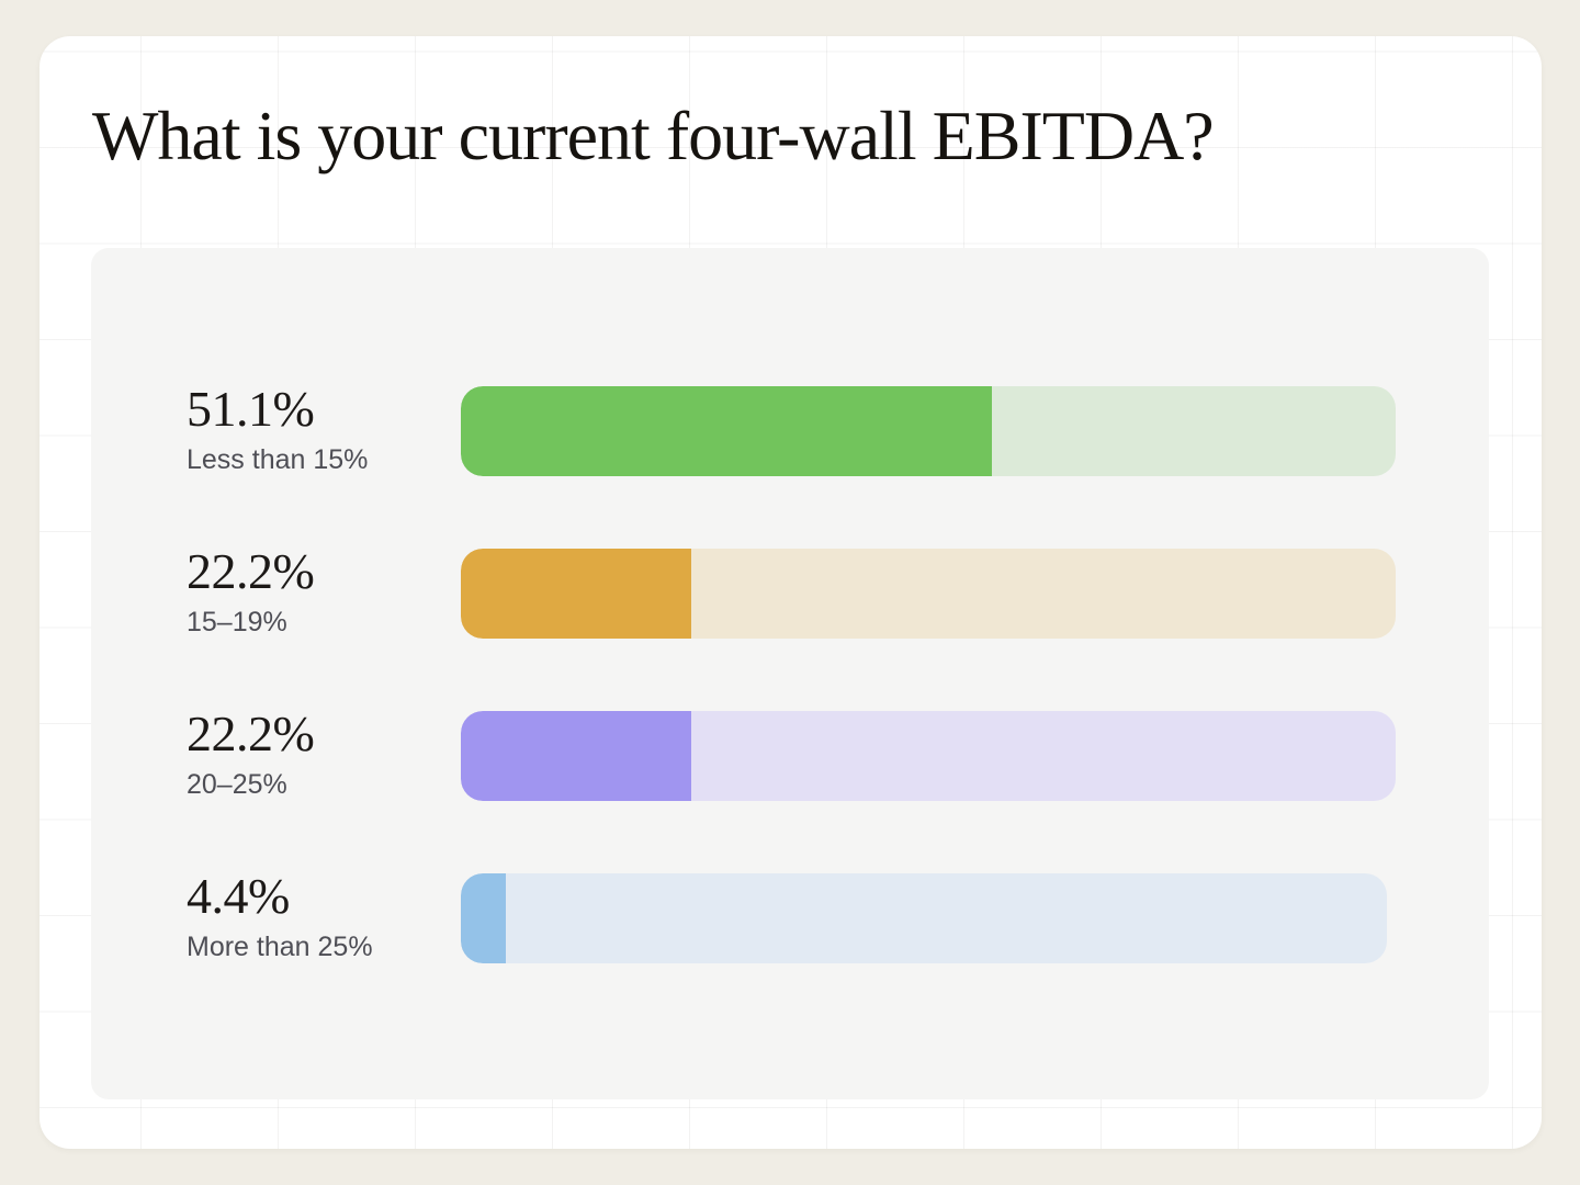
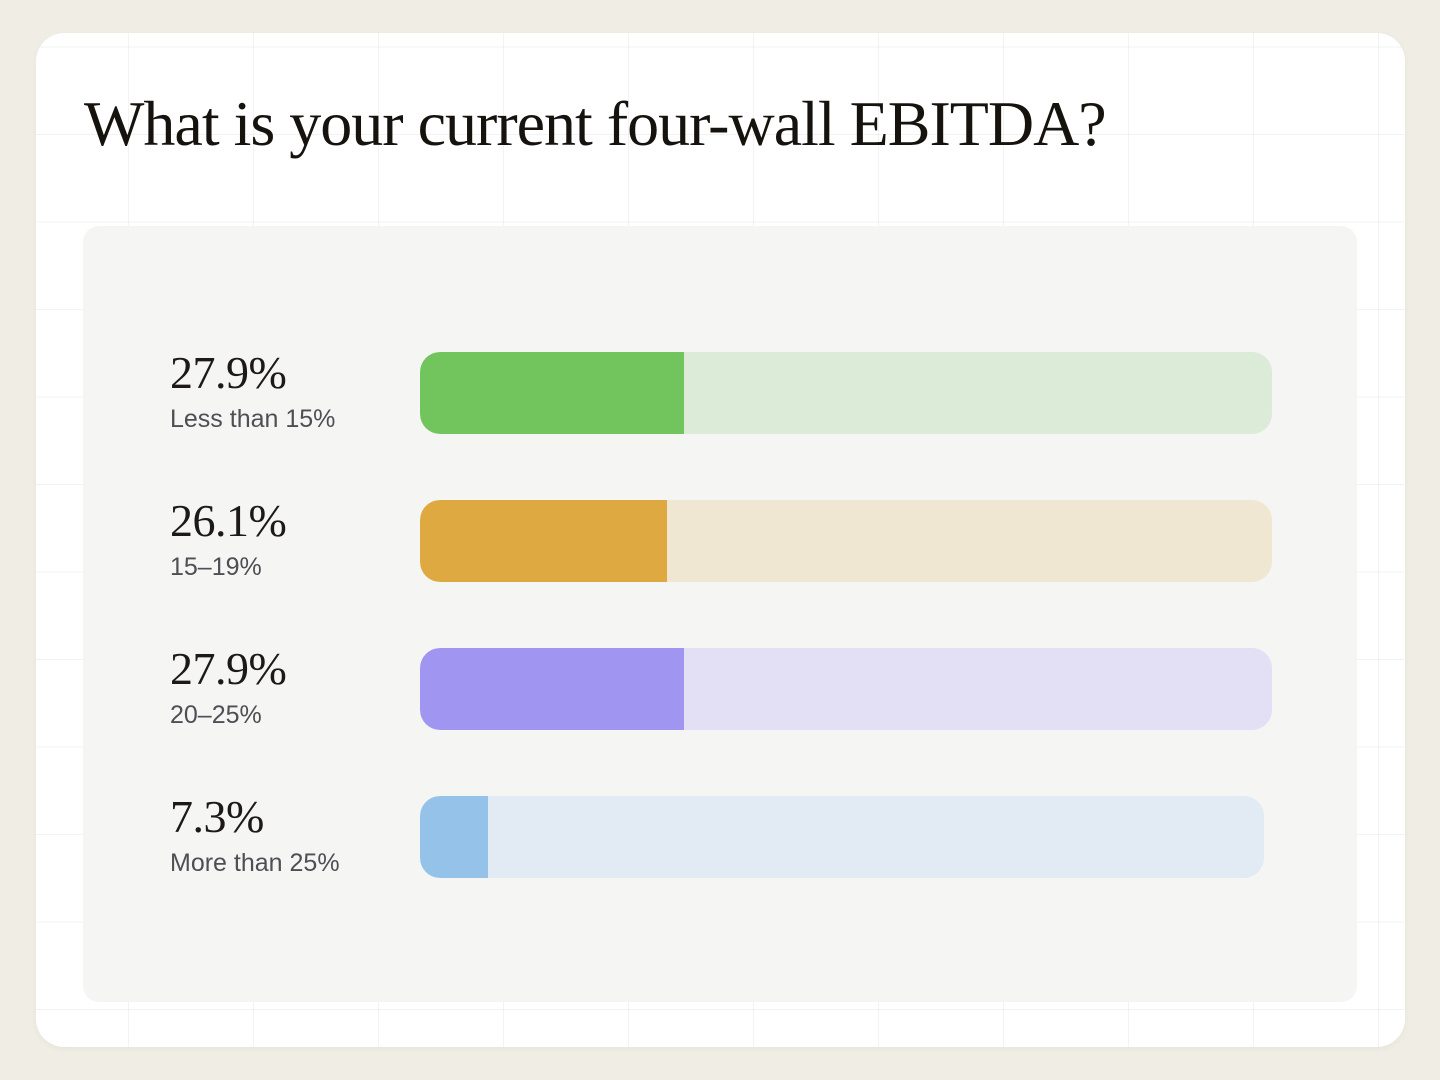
Less than 15%: 51.1% -> 27.9%
15–19%: 22.2% -> 26.1%
20–25%: 22.2% -> 27.9%
More than 25%: 4.4% -> 7.3%
